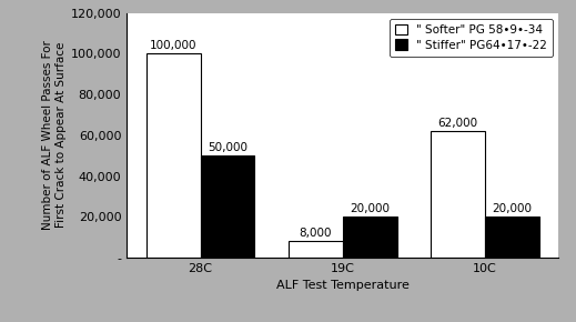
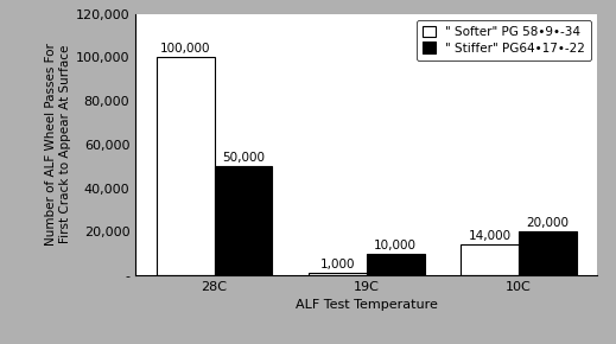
" Softer" PG 58•9•-34/19C: 8,000 -> 1,000
" Stiffer" PG64•17•-22/19C: 20,000 -> 10,000
" Softer" PG 58•9•-34/10C: 62,000 -> 14,000
